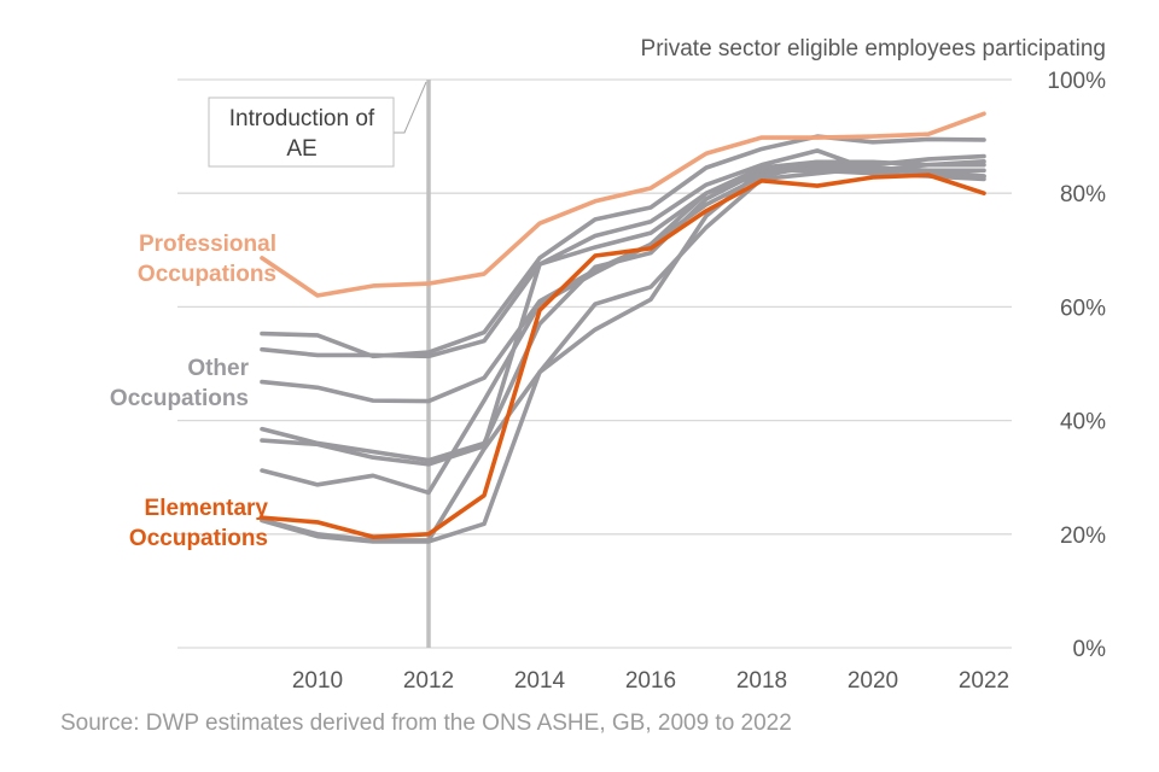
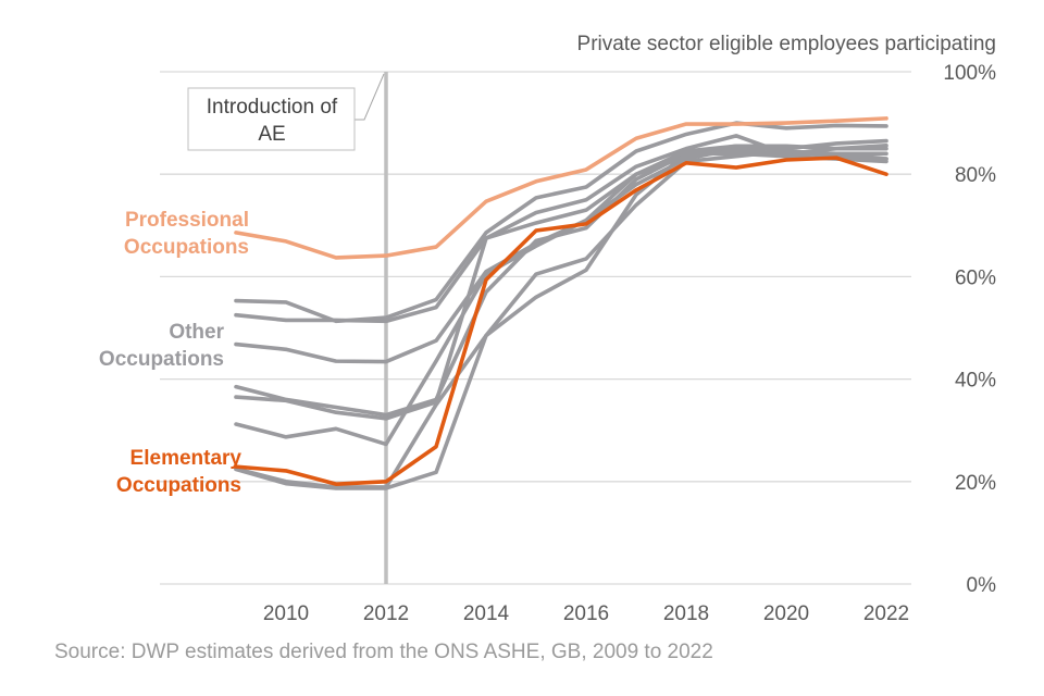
Professional Occupations/2010: 62% -> 67%
Professional Occupations/2022: 94% -> 91%
